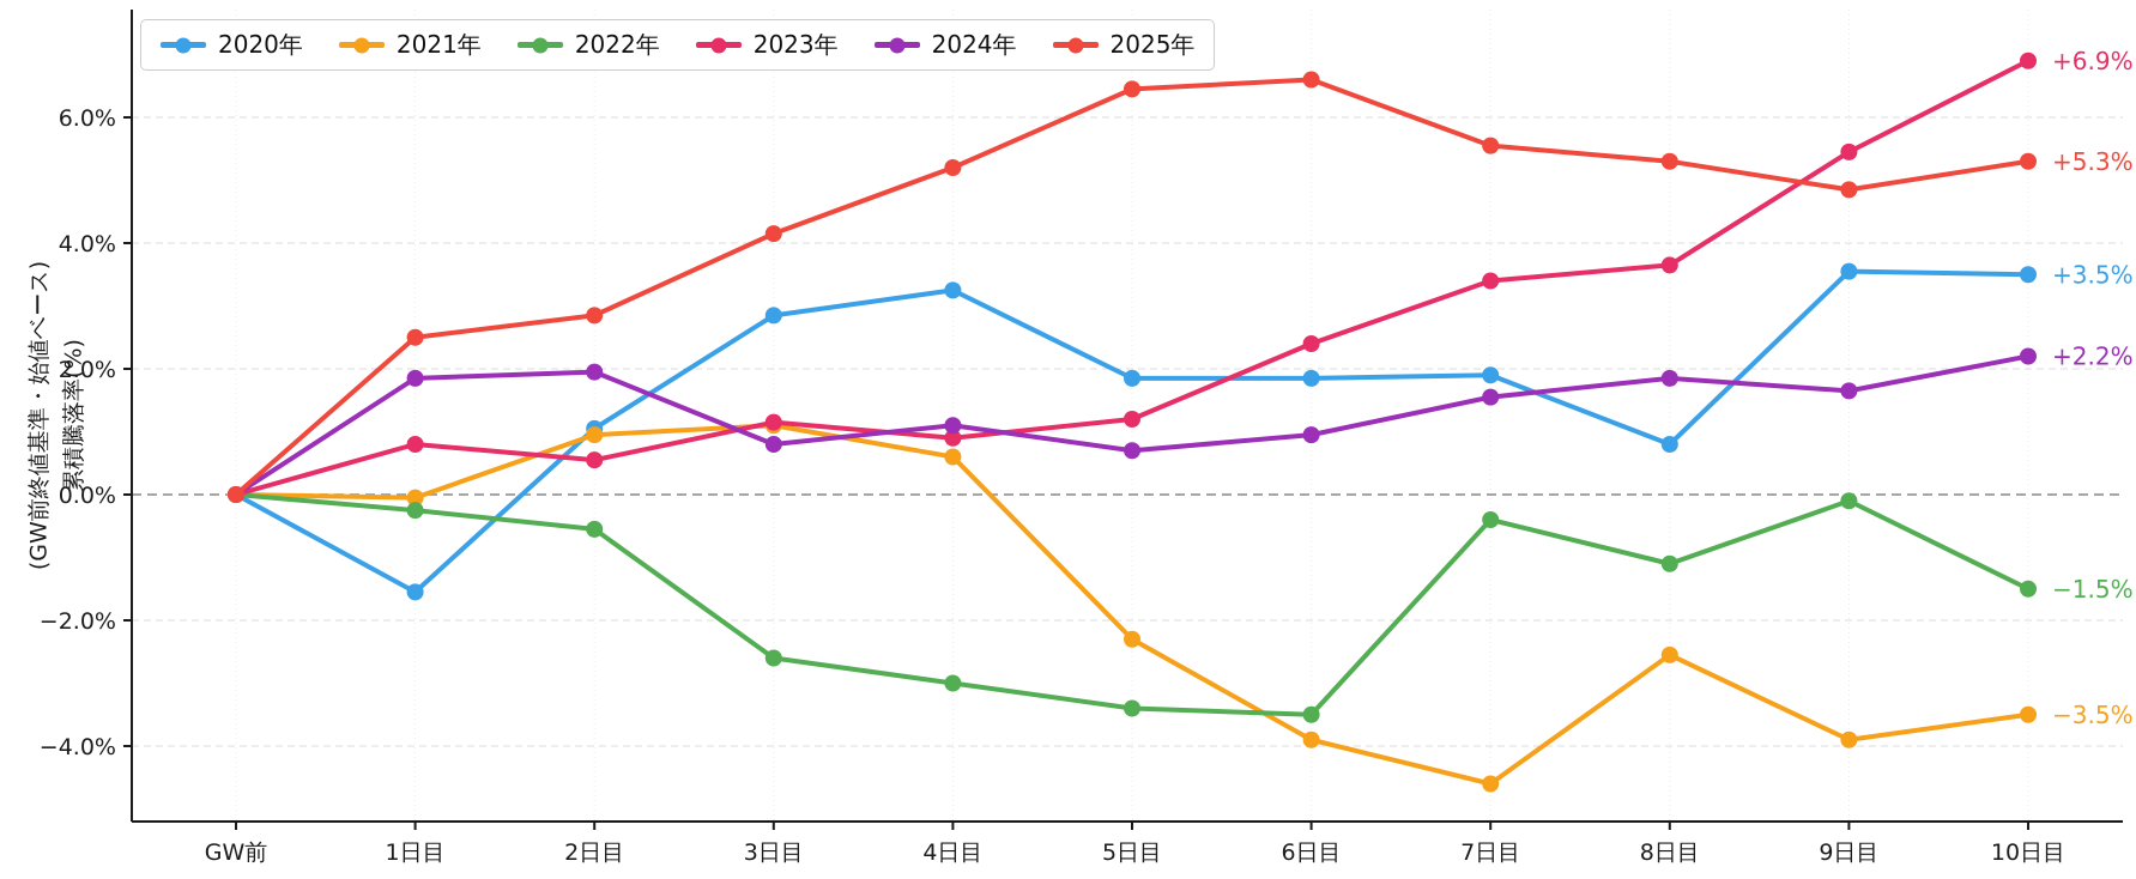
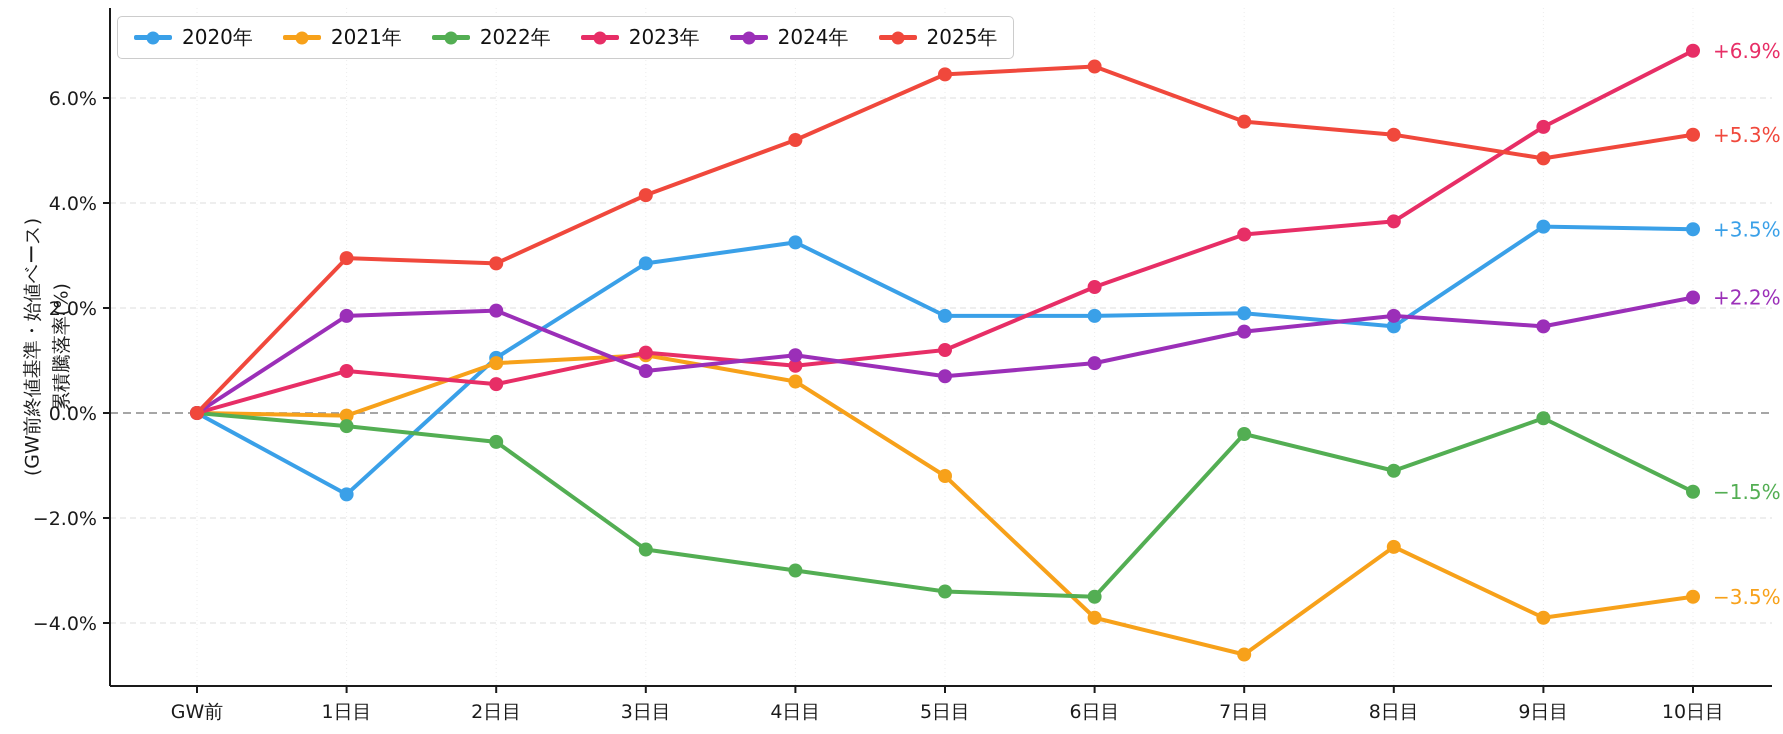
2025年/1日目: 2.5% -> 3.0%
2021年/5日目: -2.3% -> -1.2%
2020年/8日目: 0.8% -> 1.6%
